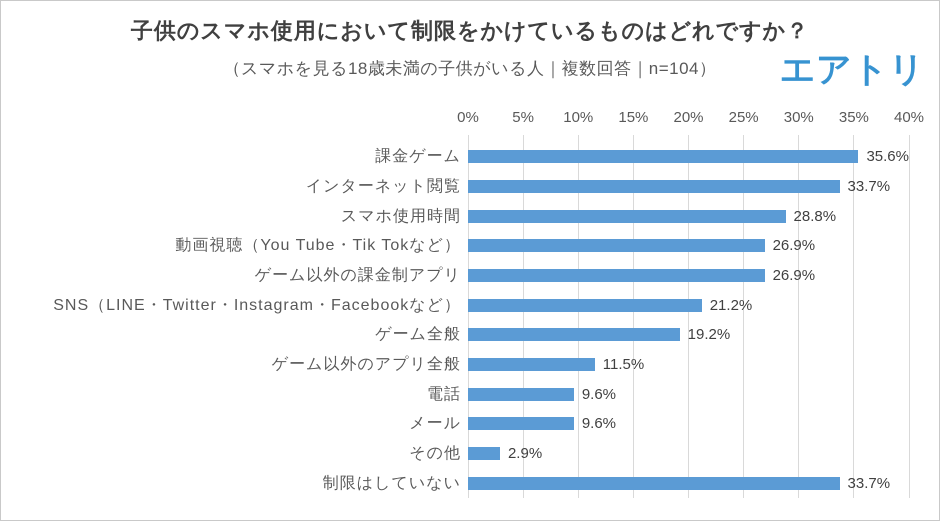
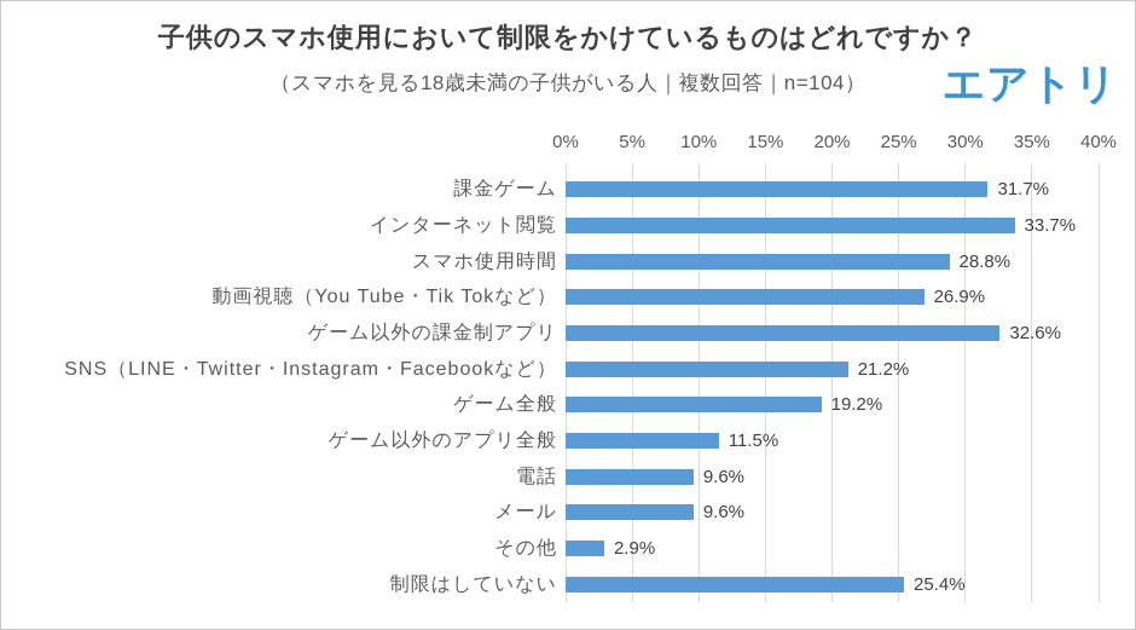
課金ゲーム: 35.6% -> 31.7%
ゲーム以外の課金制アプリ: 26.9% -> 32.6%
制限はしていない: 33.7% -> 25.4%
